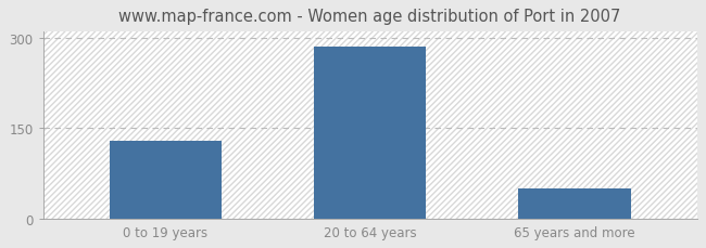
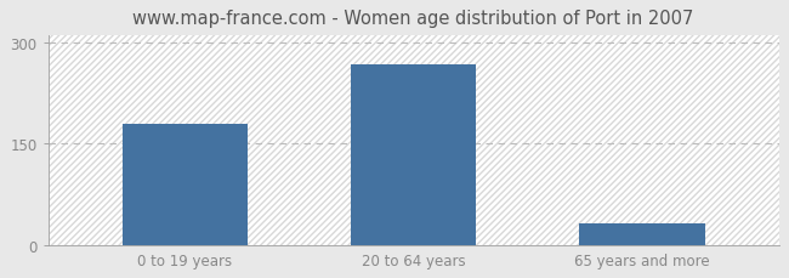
0 to 19 years: 130 -> 180
20 to 64 years: 285 -> 268
65 years and more: 50 -> 32
